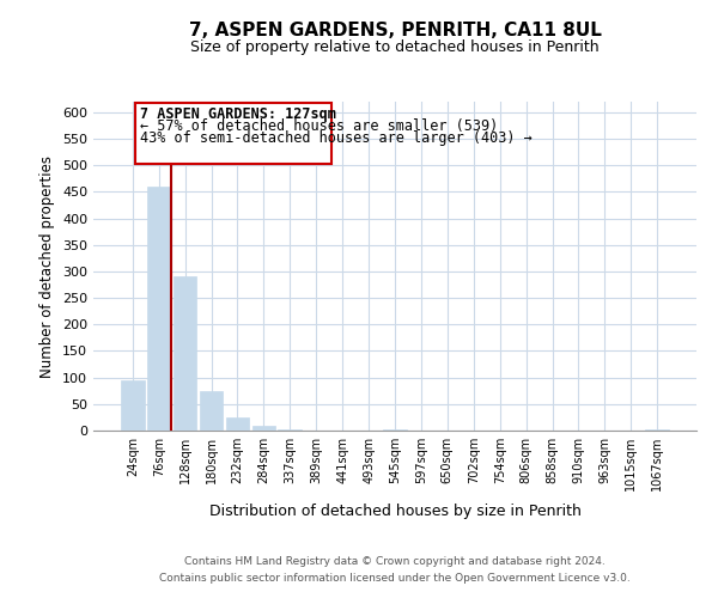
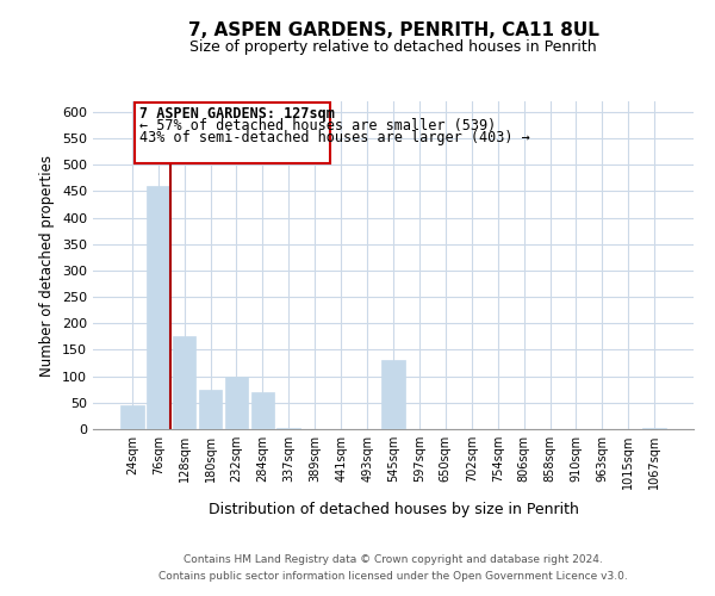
24sqm: 95 -> 45
128sqm: 290 -> 175
232sqm: 25 -> 100
284sqm: 8 -> 70
545sqm: 2 -> 130
